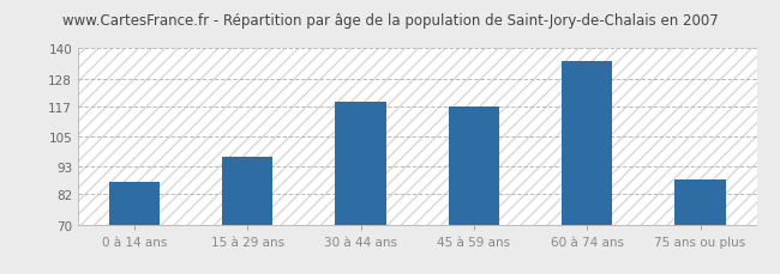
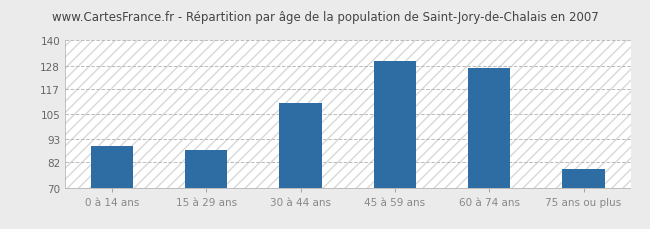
0 à 14 ans: 87 -> 90
15 à 29 ans: 97 -> 88
30 à 44 ans: 119 -> 110
45 à 59 ans: 117 -> 130
60 à 74 ans: 135 -> 127
75 ans ou plus: 88 -> 79
